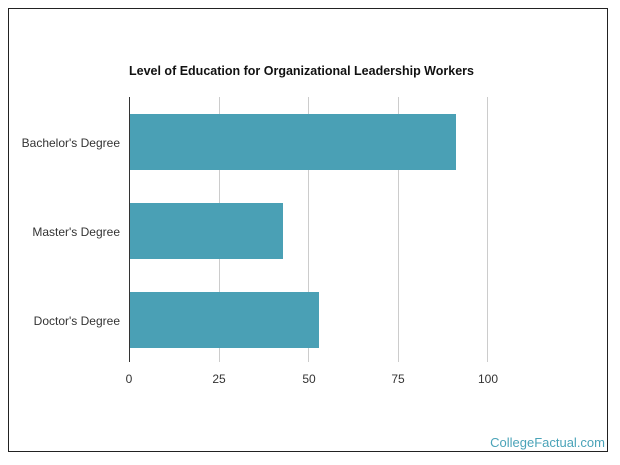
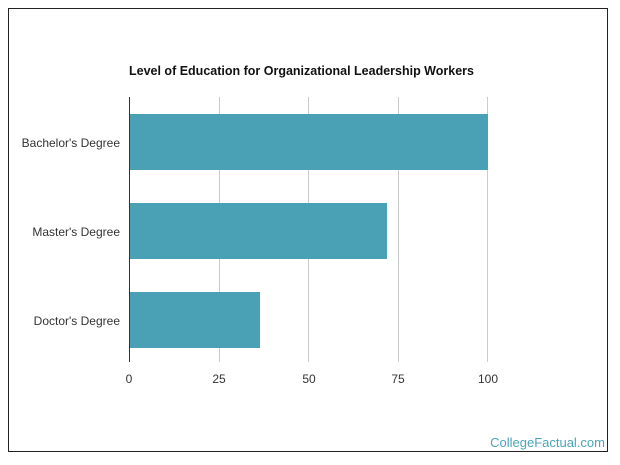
Bachelor's Degree: 91 -> 100
Master's Degree: 43 -> 72
Doctor's Degree: 53 -> 36
